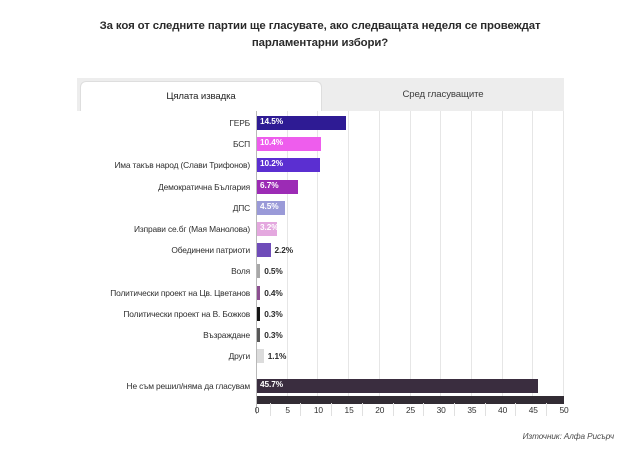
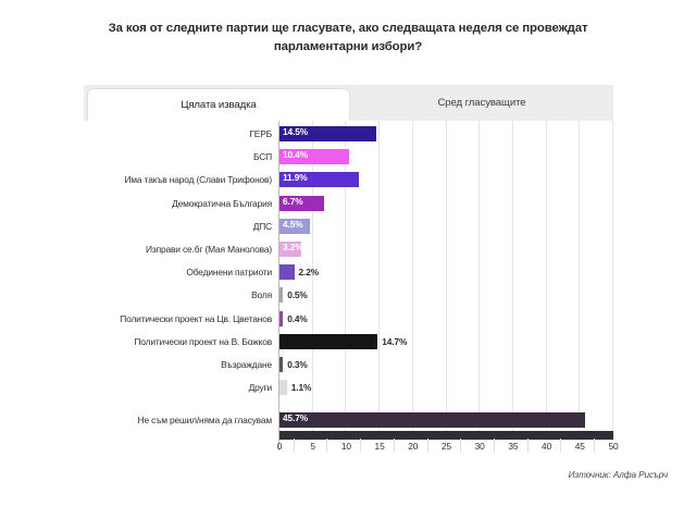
Има такъв народ (Слави Трифонов): 10.2% -> 11.9%
Политически проект на В. Божков: 0.3% -> 14.7%
